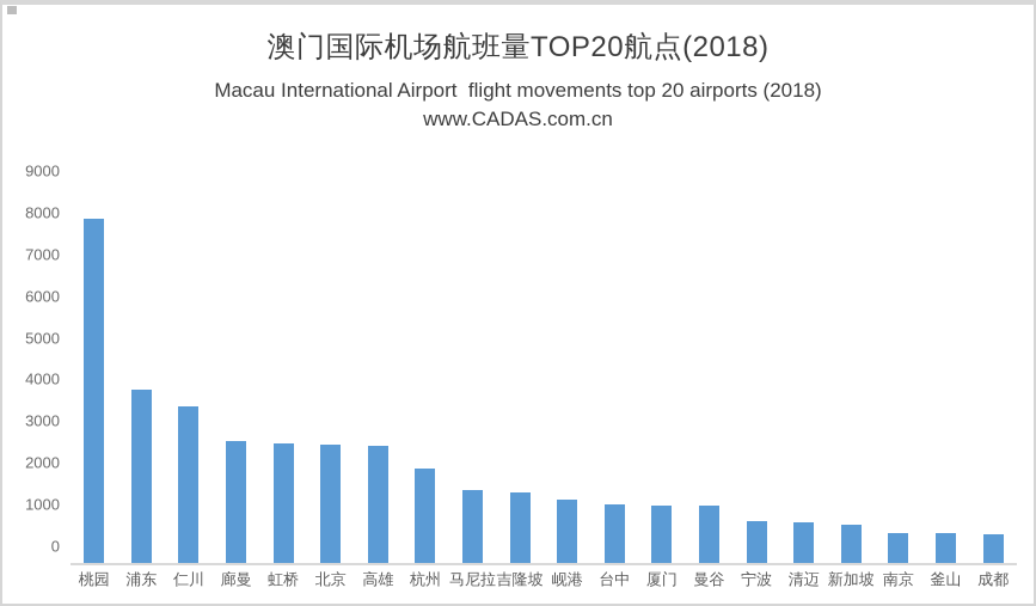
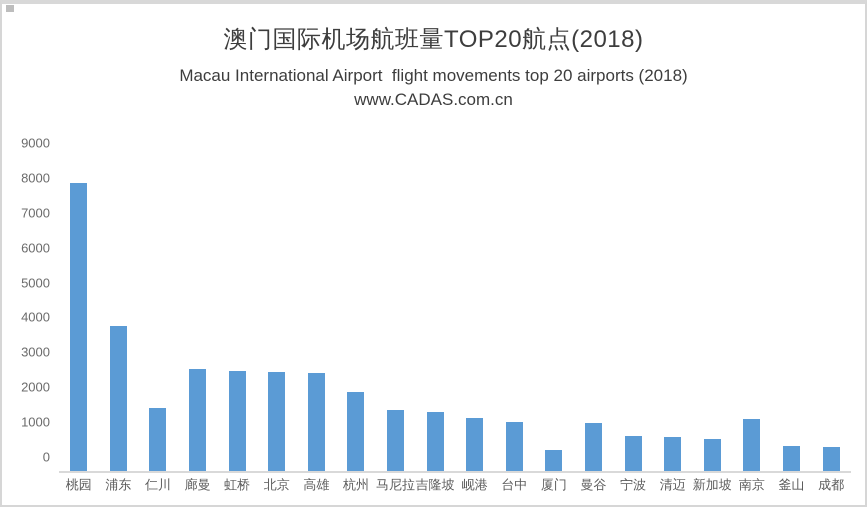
仁川: 3800 -> 1800
厦门: 1400 -> 600
南京: 700 -> 1500
